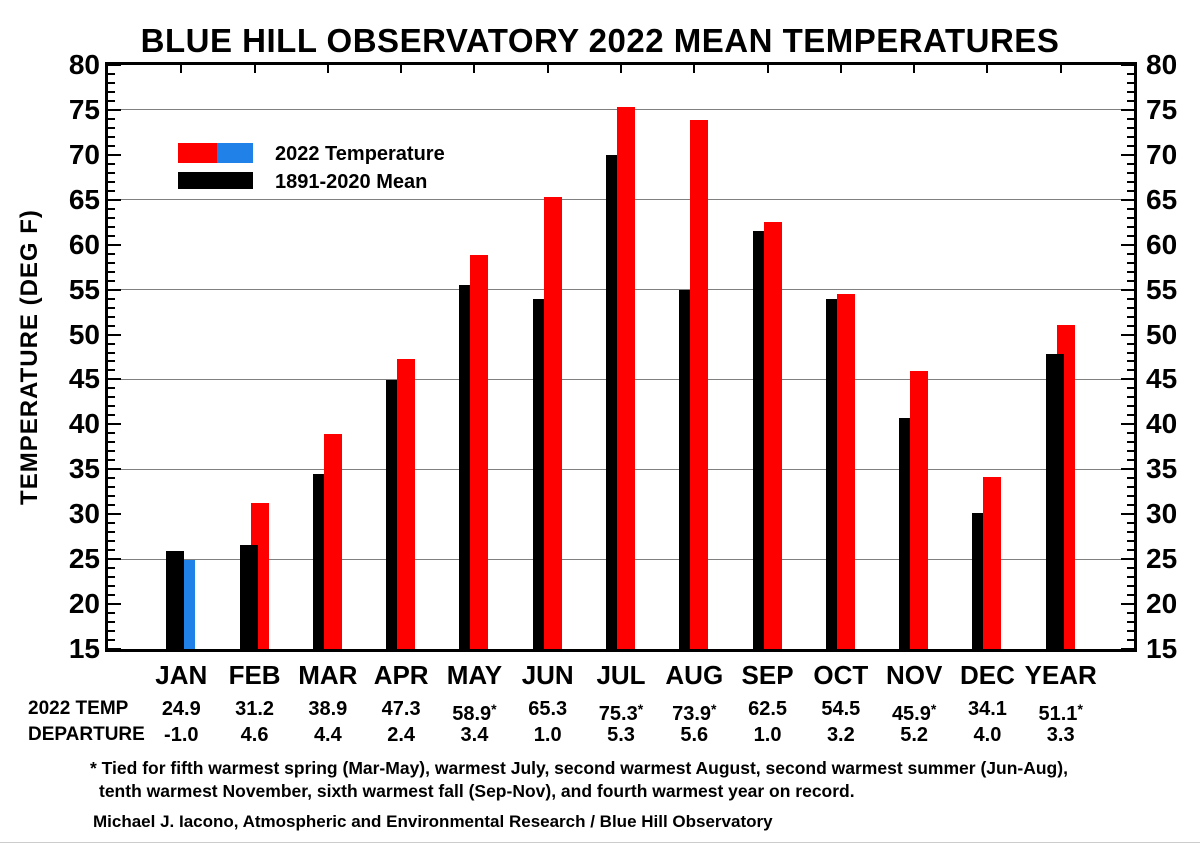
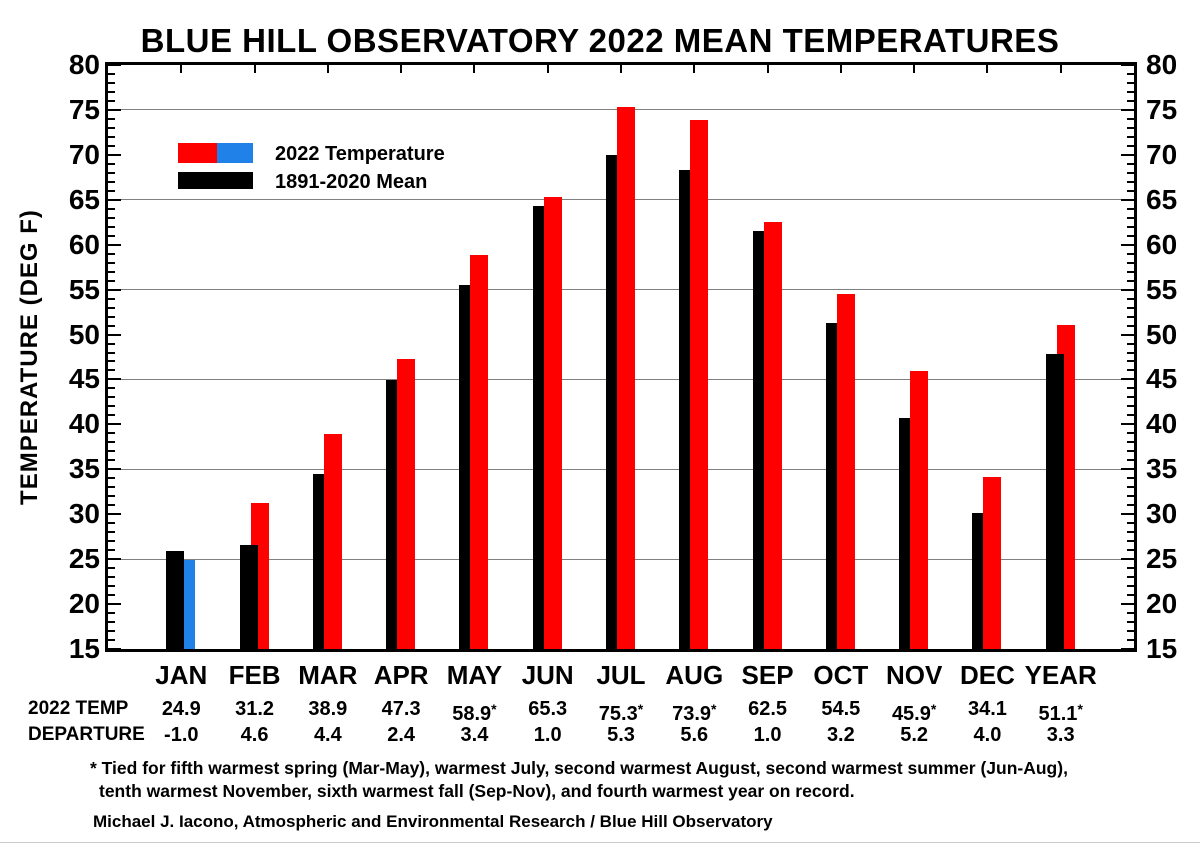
1891-2020 Mean/JUN: 54 -> 64
1891-2020 Mean/AUG: 55 -> 68
1891-2020 Mean/OCT: 54 -> 51
